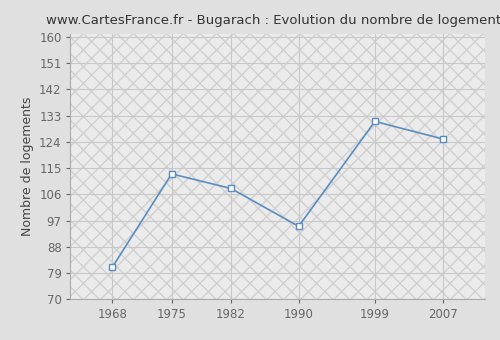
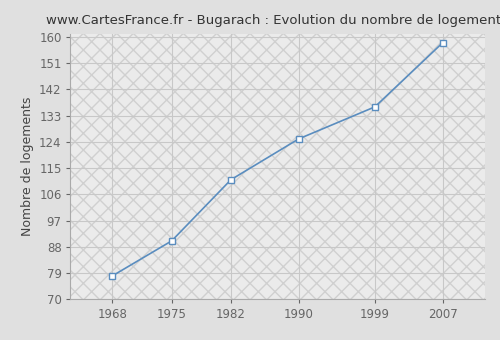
1968: 81 -> 78
1975: 113 -> 90
1982: 108 -> 111
1990: 95 -> 125
1999: 131 -> 136
2007: 125 -> 158
